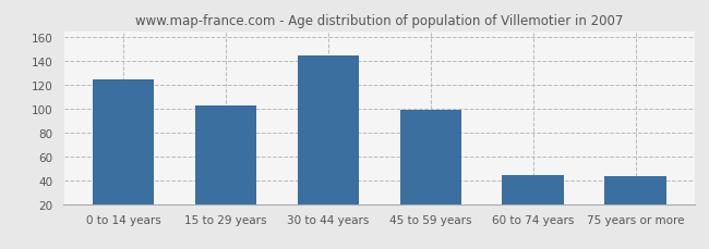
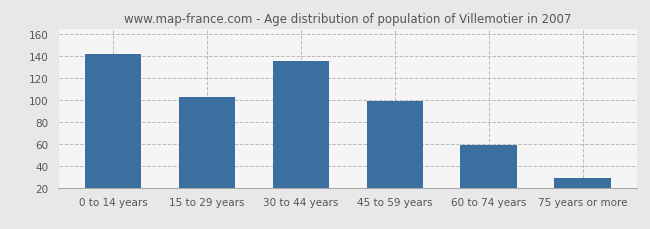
0 to 14 years: 125 -> 142
30 to 44 years: 145 -> 136
60 to 74 years: 44 -> 59
75 years or more: 43 -> 29
